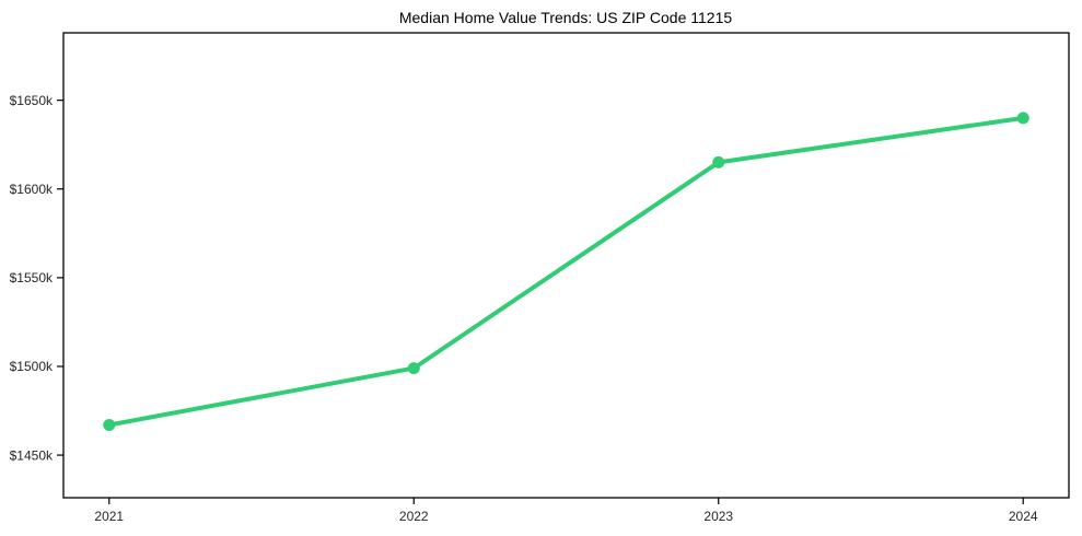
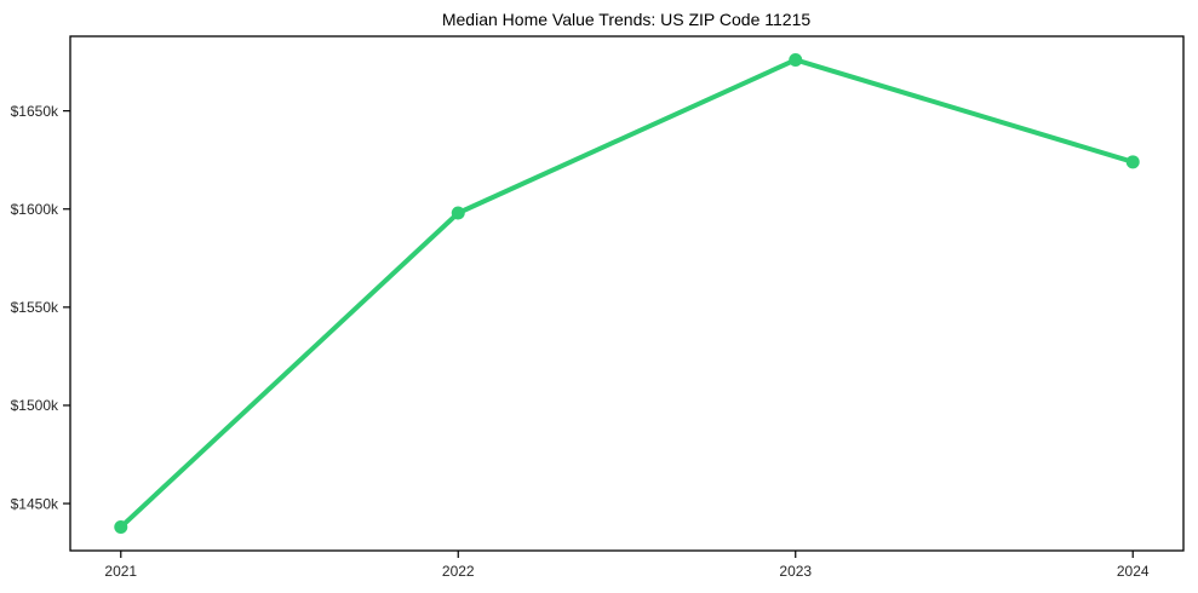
2021: $1467k -> $1438k
2022: $1499k -> $1598k
2023: $1615k -> $1676k
2024: $1640k -> $1624k
